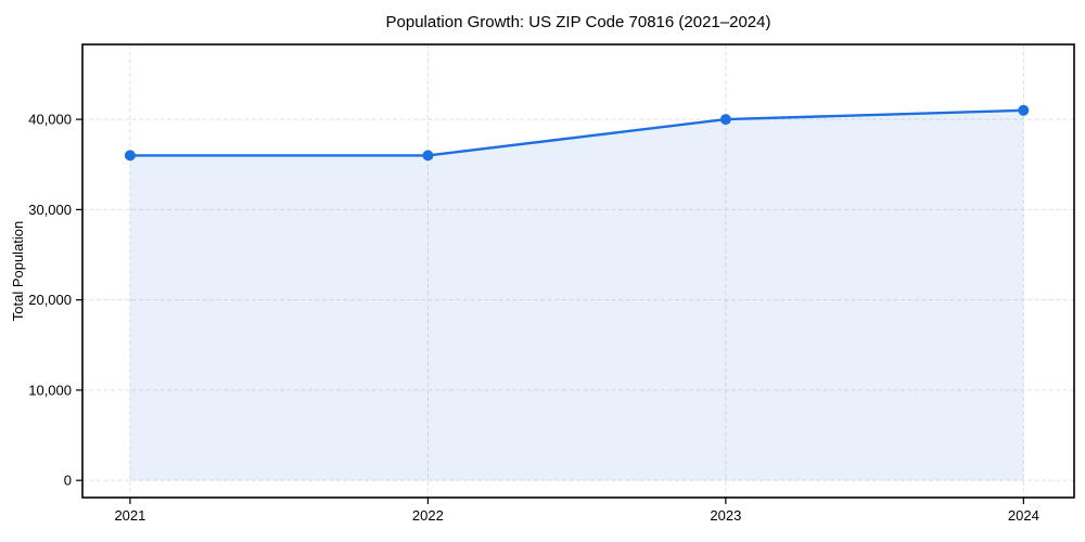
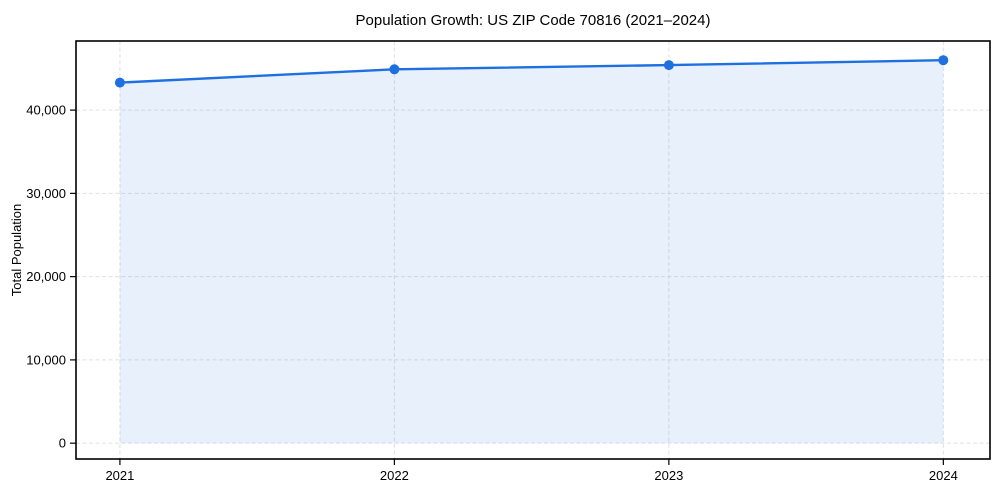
2021: 36000 -> 43000
2022: 36000 -> 45000
2023: 40000 -> 45000
2024: 41000 -> 46000
